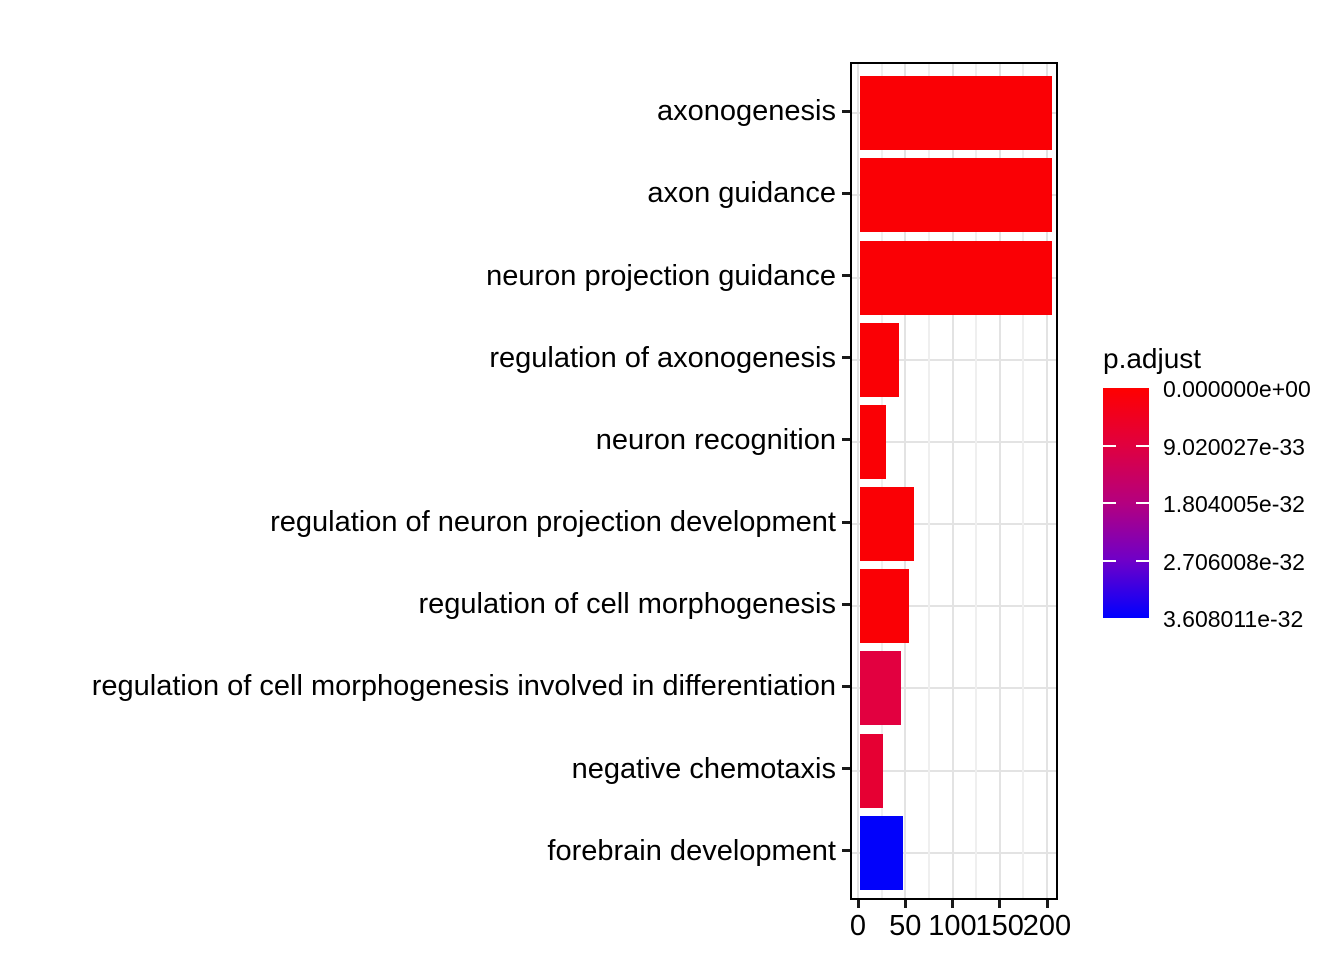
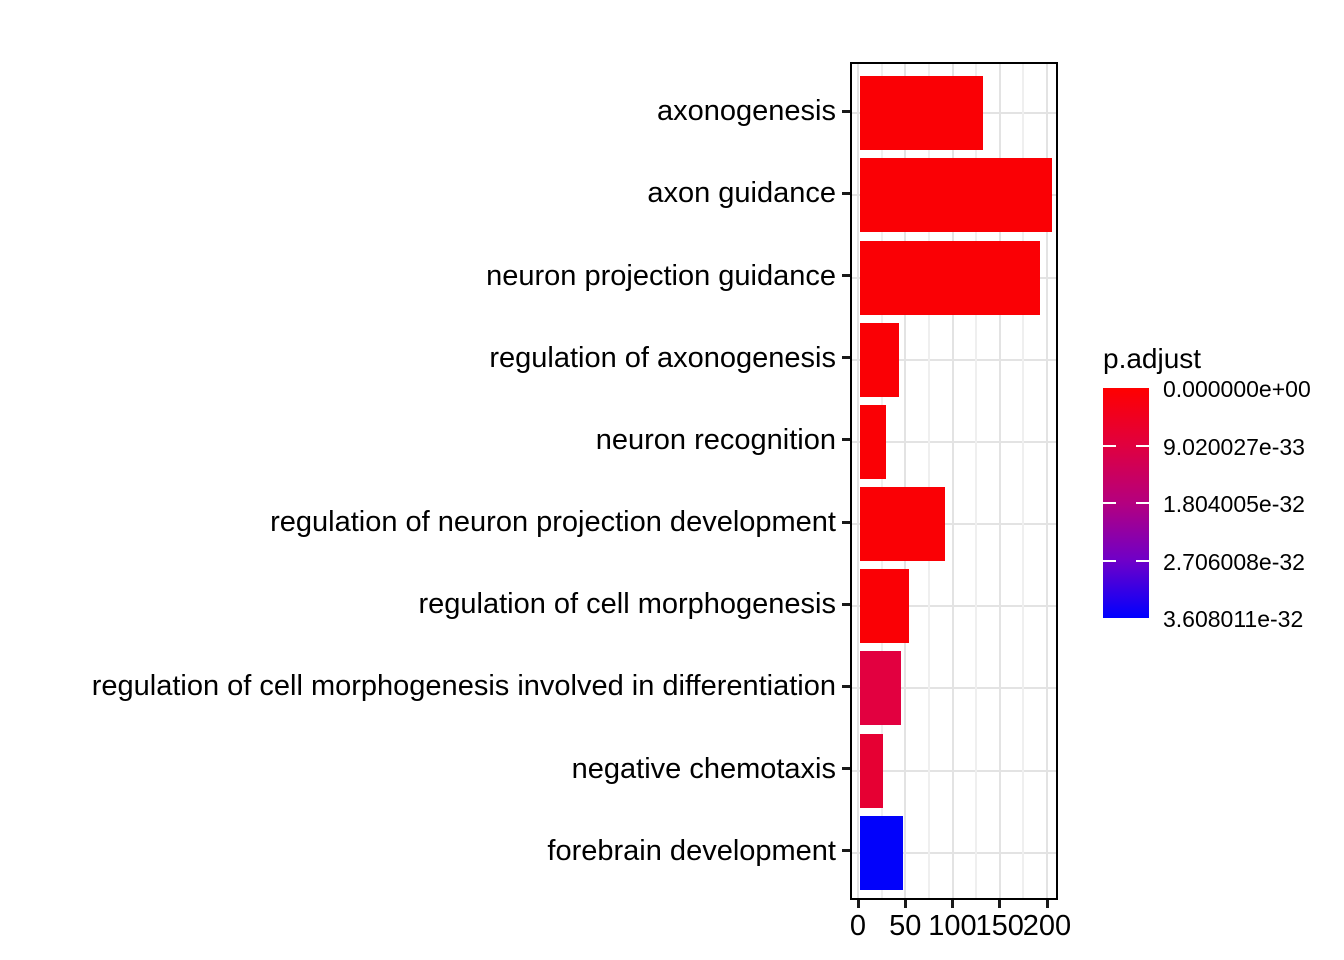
axonogenesis: 200 -> 130
neuron projection guidance: 200 -> 190
regulation of neuron projection development: 60 -> 90
